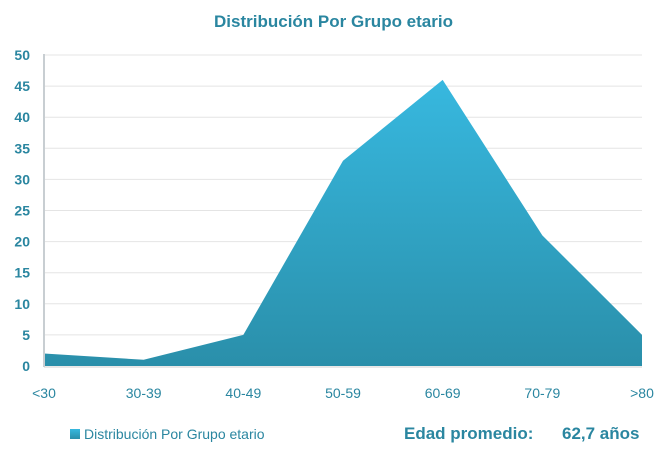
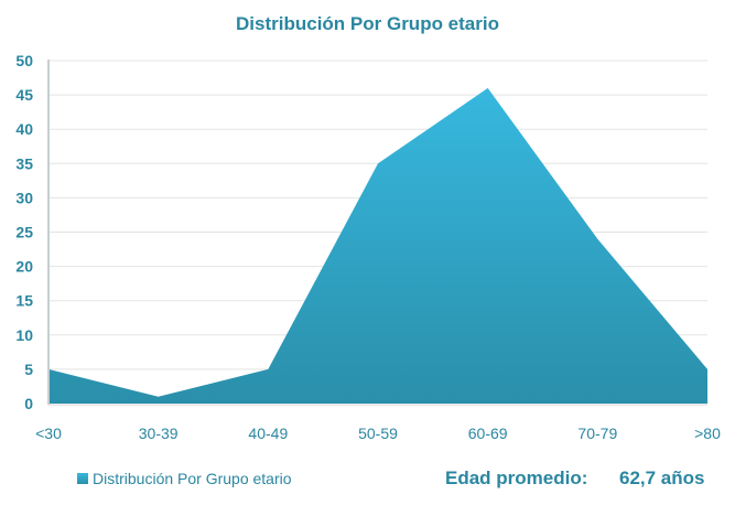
<30: 2 -> 5
50-59: 33 -> 35
70-79: 21 -> 24
